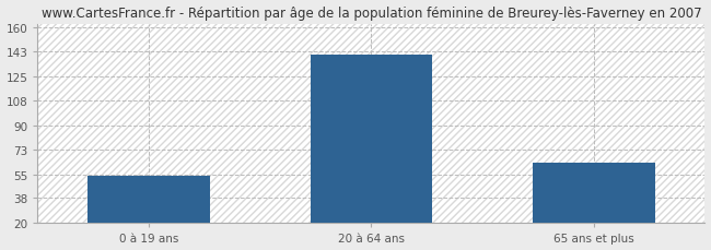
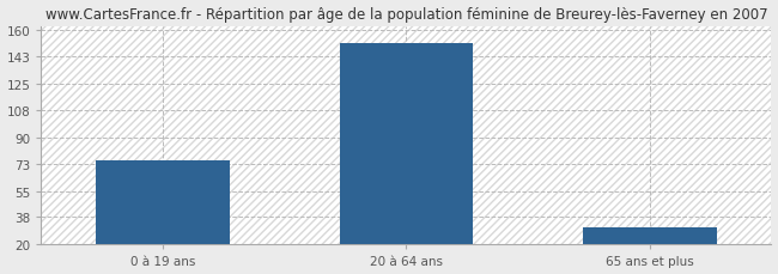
0 à 19 ans: 54 -> 75
20 à 64 ans: 141 -> 152
65 ans et plus: 63 -> 31
